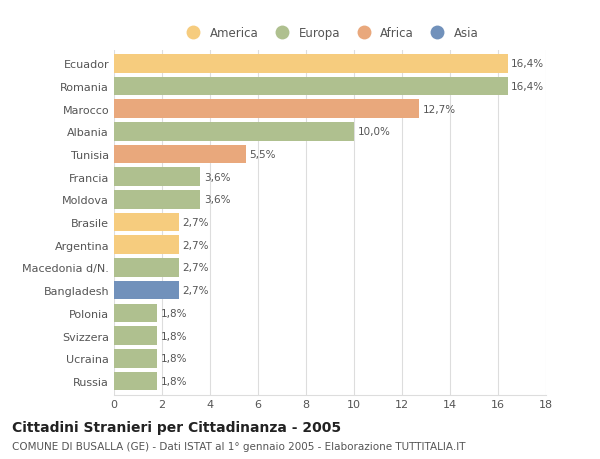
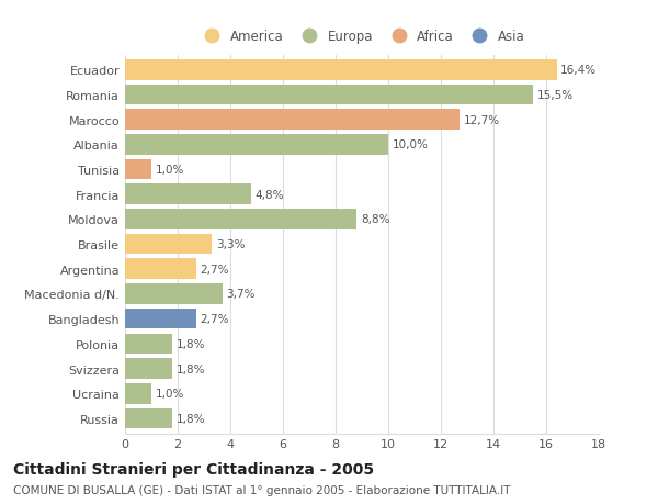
Romania: 16,4% -> 15,5%
Tunisia: 5,5% -> 1,0%
Francia: 3,6% -> 4,8%
Moldova: 3,6% -> 8,8%
Brasile: 2,7% -> 3,3%
Macedonia d/N.: 2,7% -> 3,7%
Ucraina: 1,8% -> 1,0%
